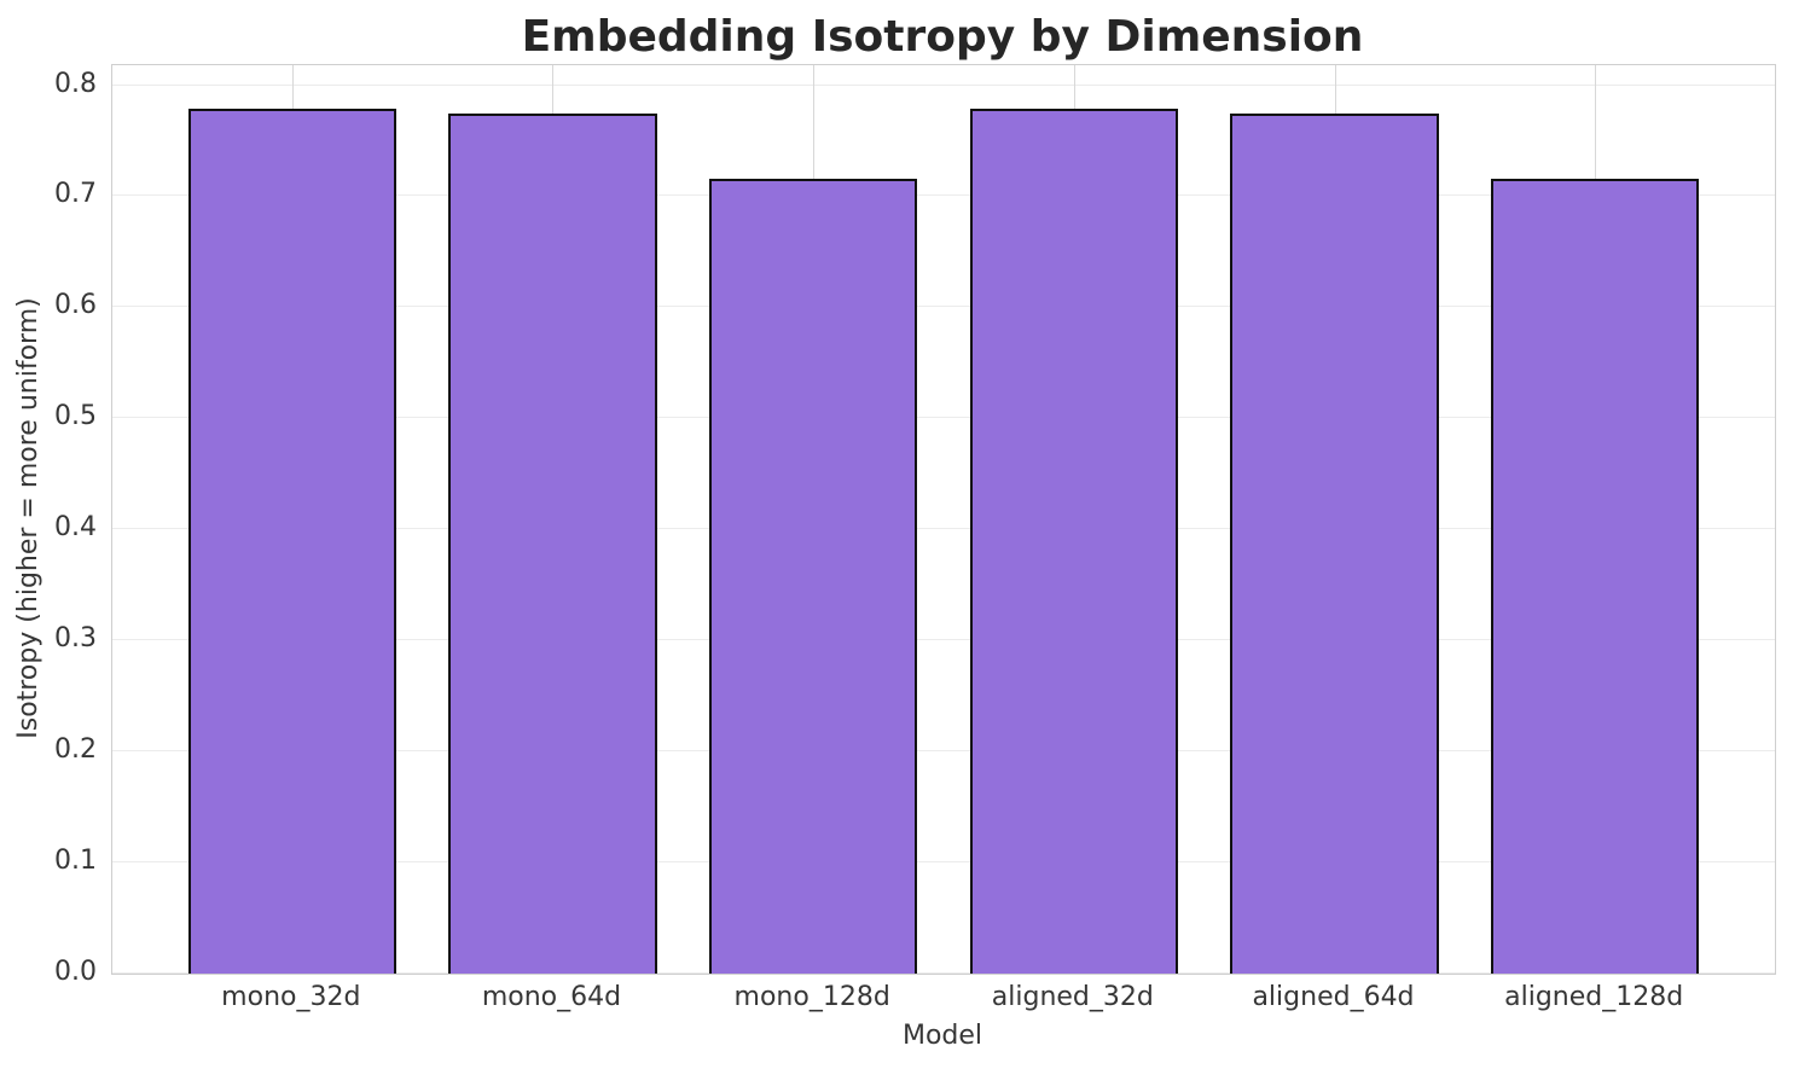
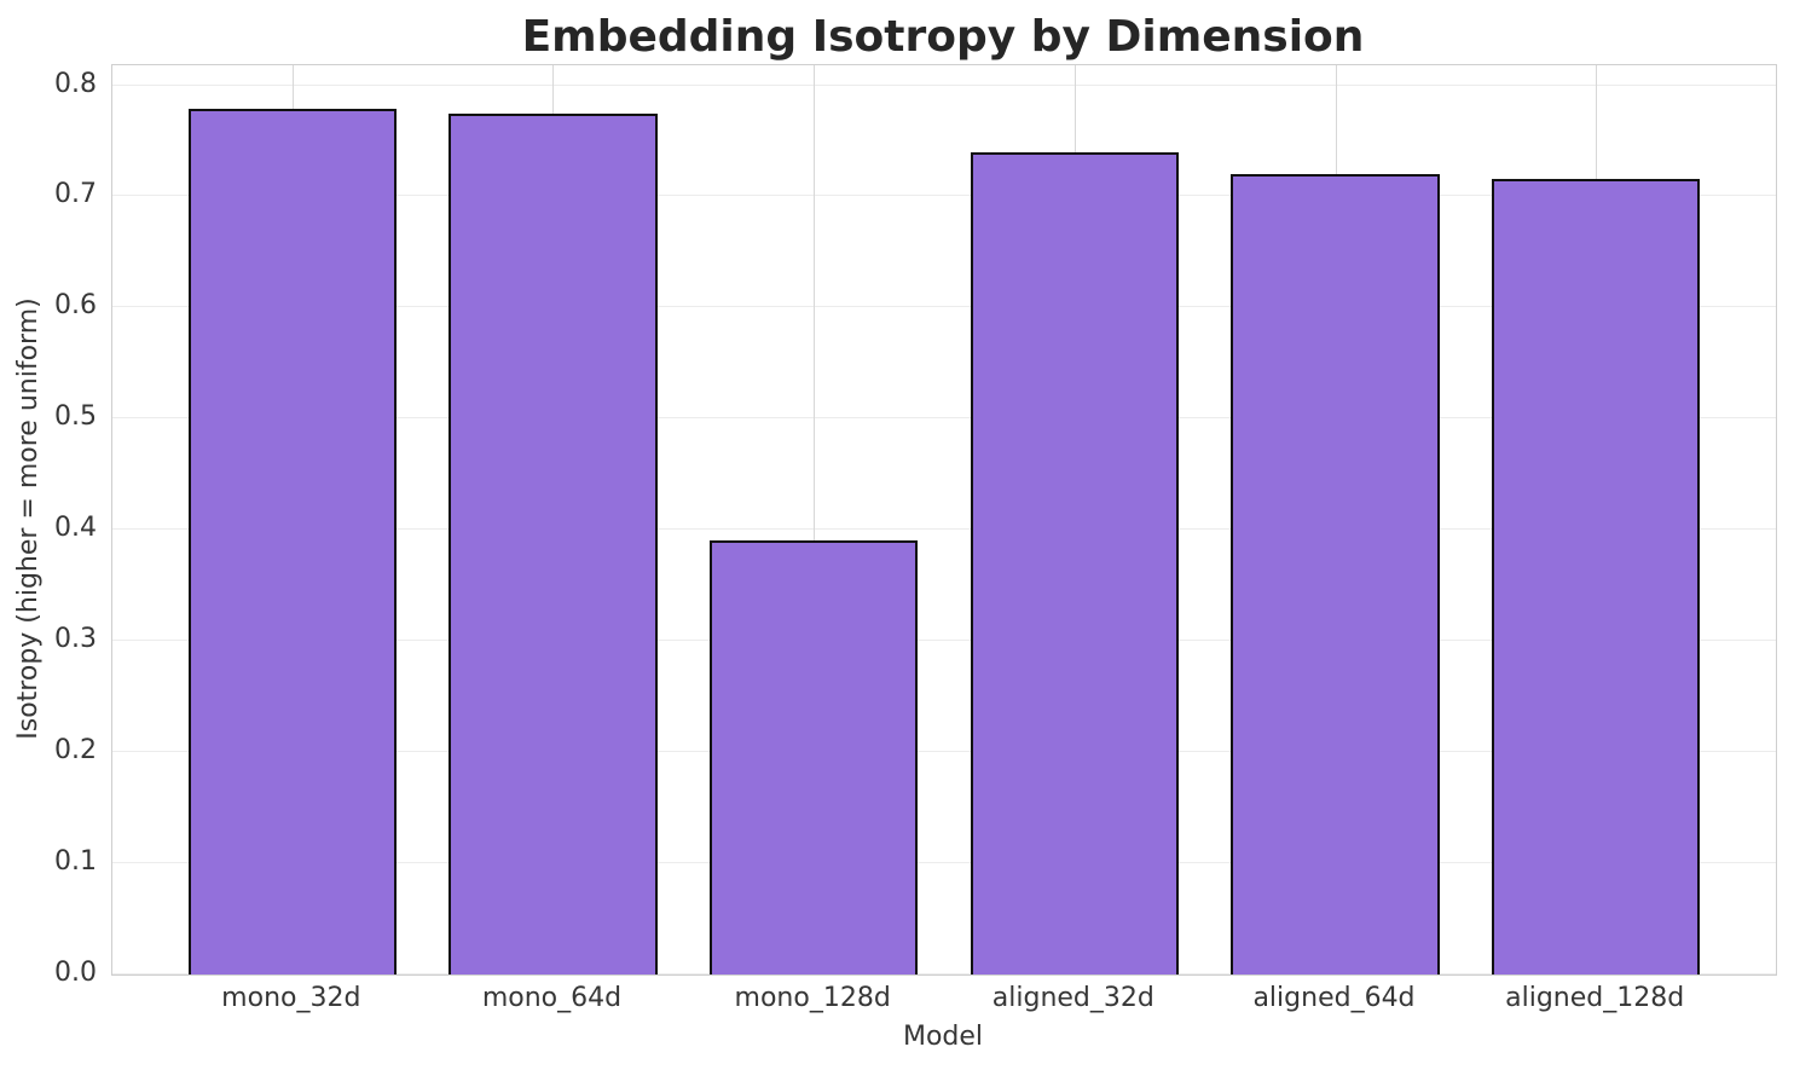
mono_128d: 0.72 -> 0.39
aligned_32d: 0.78 -> 0.74
aligned_64d: 0.78 -> 0.72
